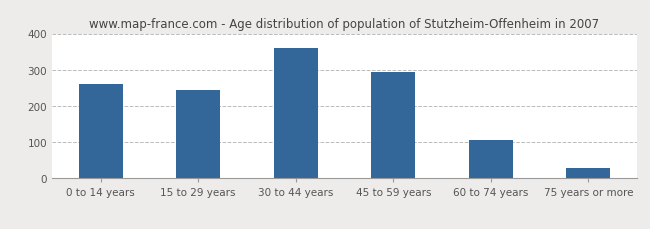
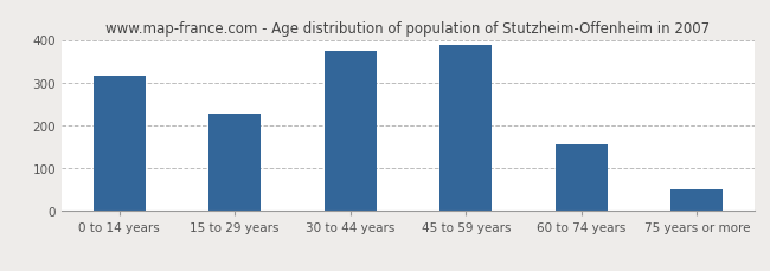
0 to 14 years: 260 -> 315
15 to 29 years: 245 -> 228
30 to 44 years: 360 -> 375
45 to 59 years: 295 -> 388
60 to 74 years: 105 -> 155
75 years or more: 30 -> 50
